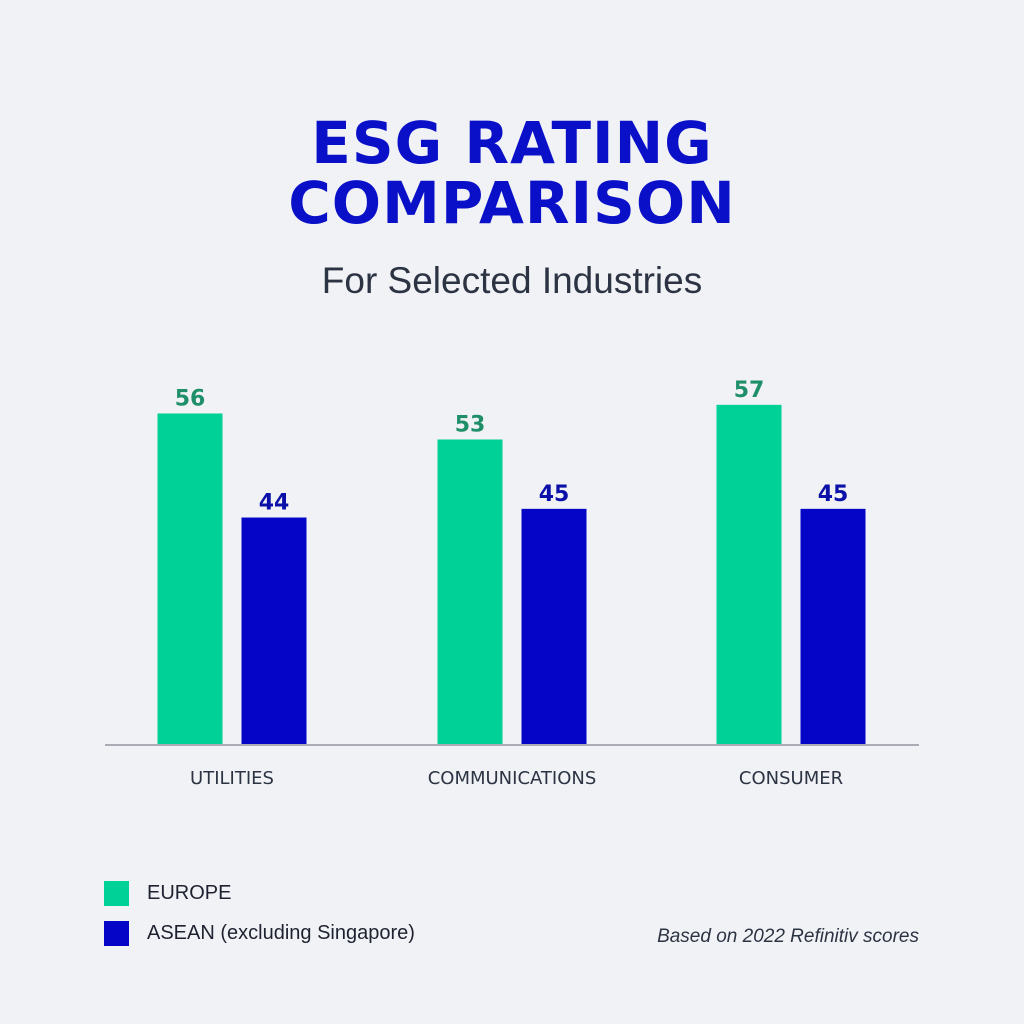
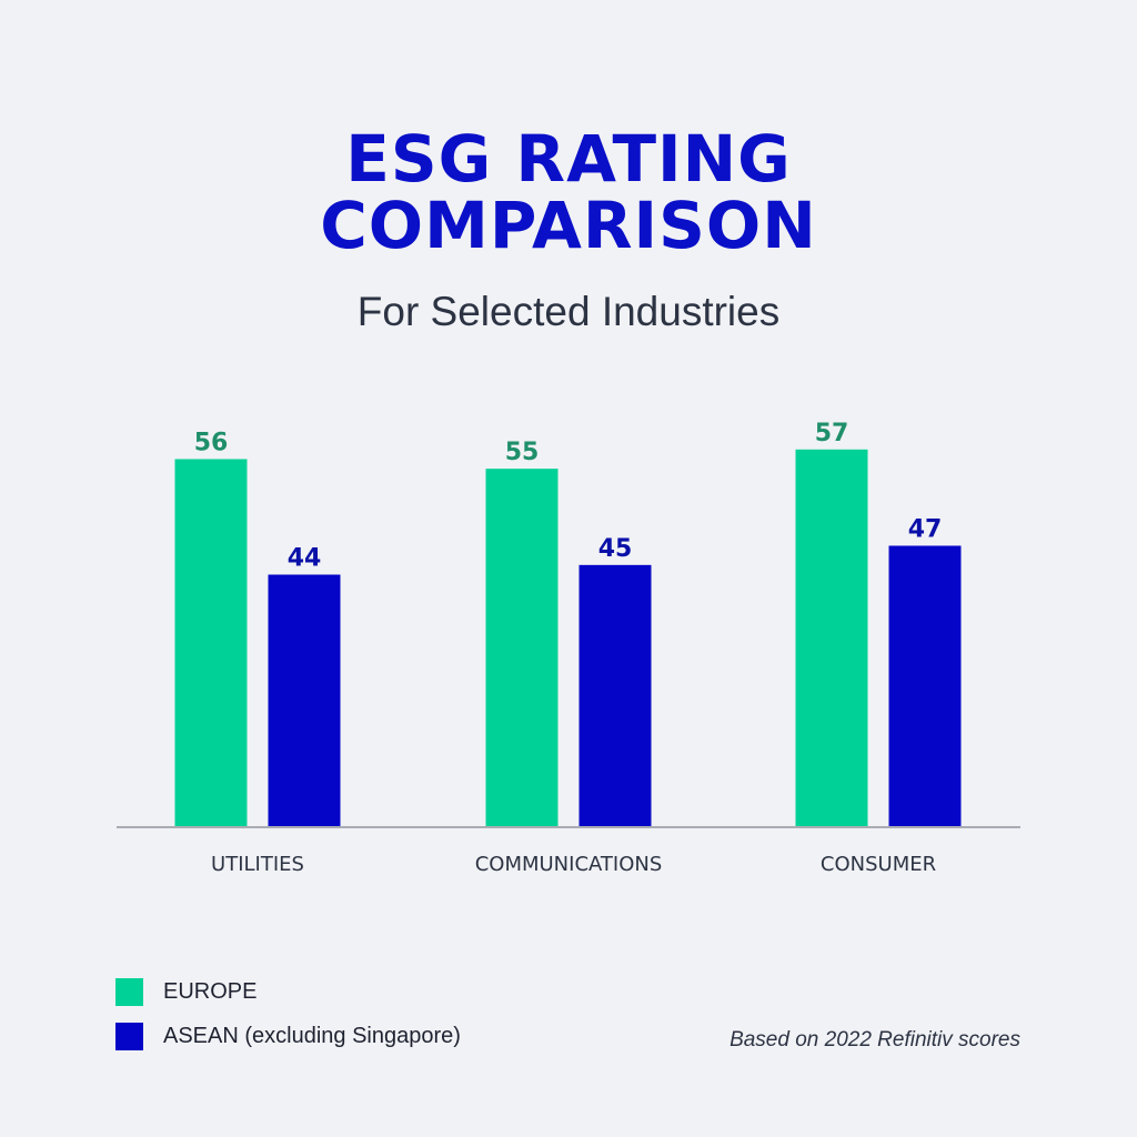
EUROPE/COMMUNICATIONS: 53 -> 55
ASEAN (excluding Singapore)/CONSUMER: 45 -> 47
